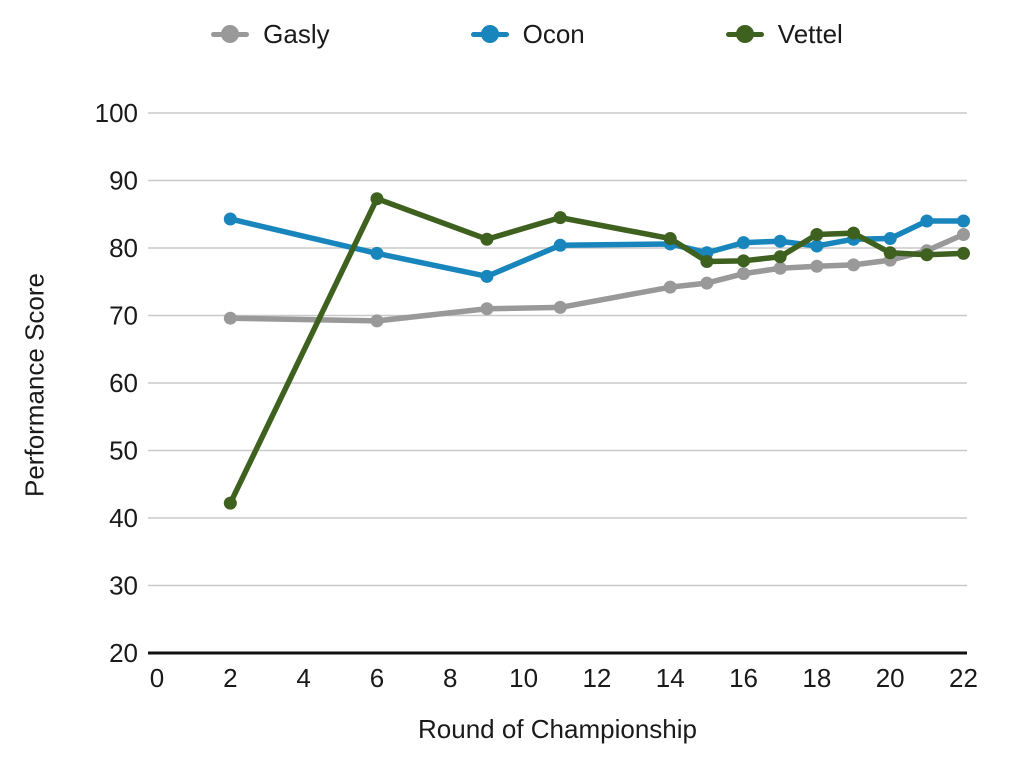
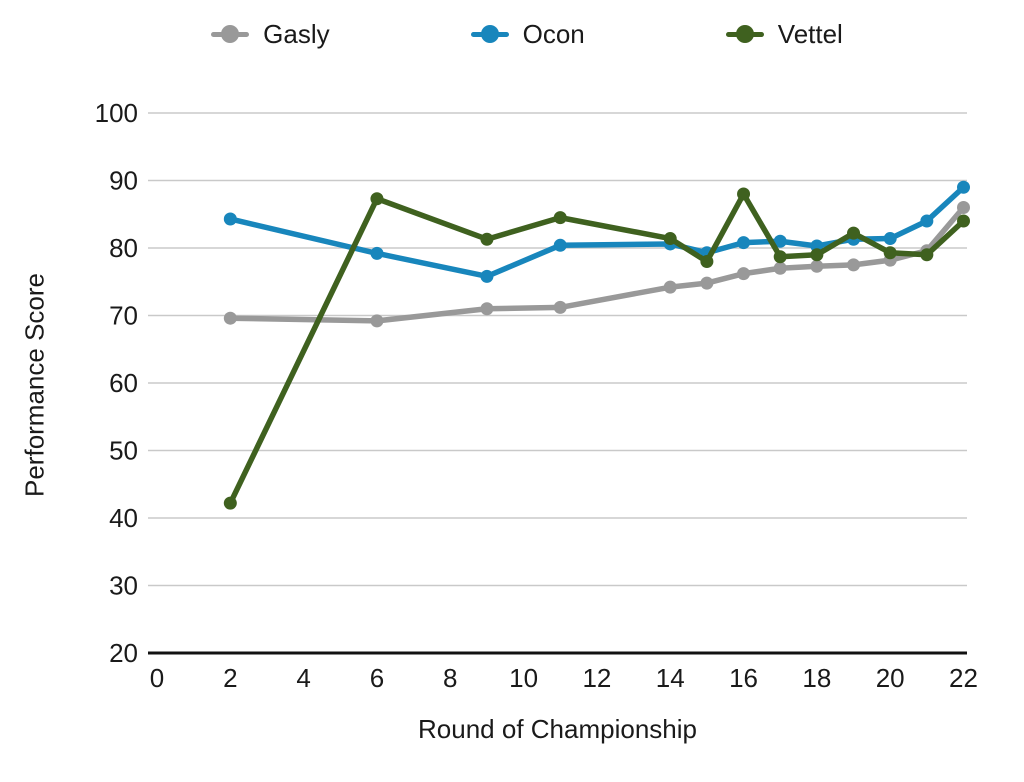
Vettel/16: 78 -> 88
Vettel/18: 82 -> 79
Gasly/22: 82 -> 86
Ocon/22: 84 -> 89
Vettel/22: 79 -> 84
